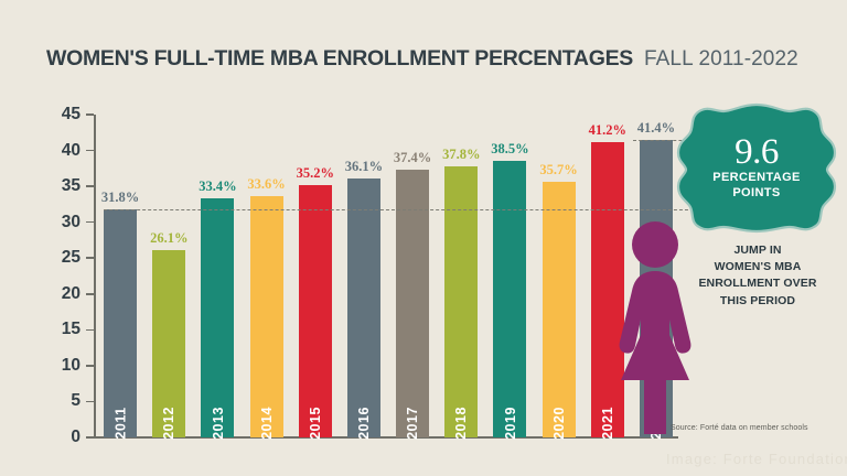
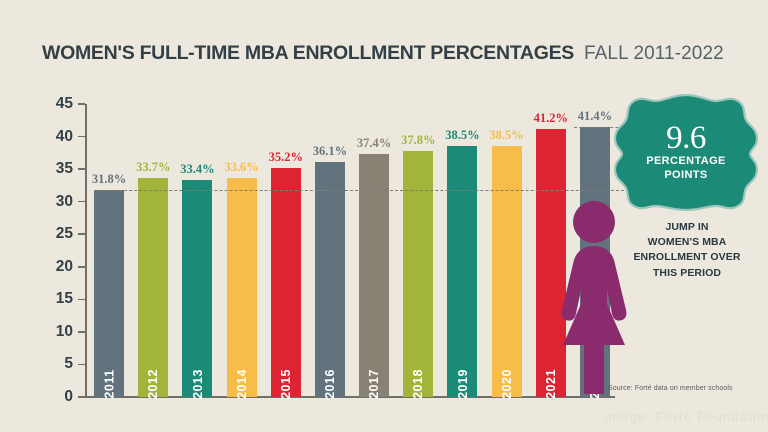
2012: 26.1% -> 33.7%
2020: 35.7% -> 38.5%
